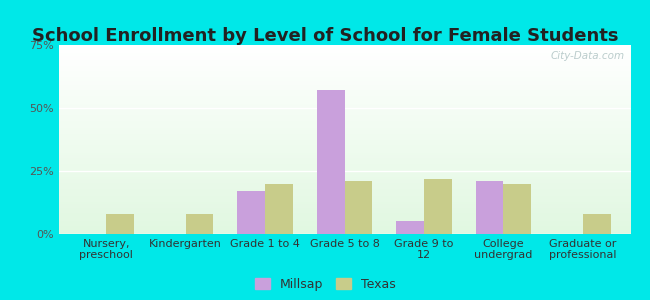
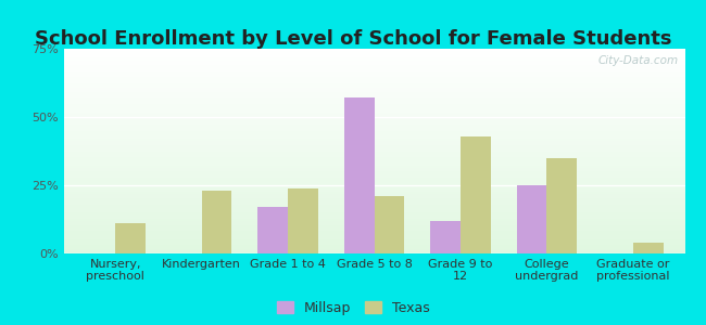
Texas/Nursery, preschool: 8% -> 11%
Texas/Kindergarten: 8% -> 23%
Texas/Grade 1 to 4: 20% -> 24%
Millsap/Grade 9 to 12: 5% -> 12%
Texas/Grade 9 to 12: 22% -> 43%
Millsap/College undergrad: 21% -> 25%
Texas/College undergrad: 20% -> 35%
Texas/Graduate or professional: 8% -> 4%
